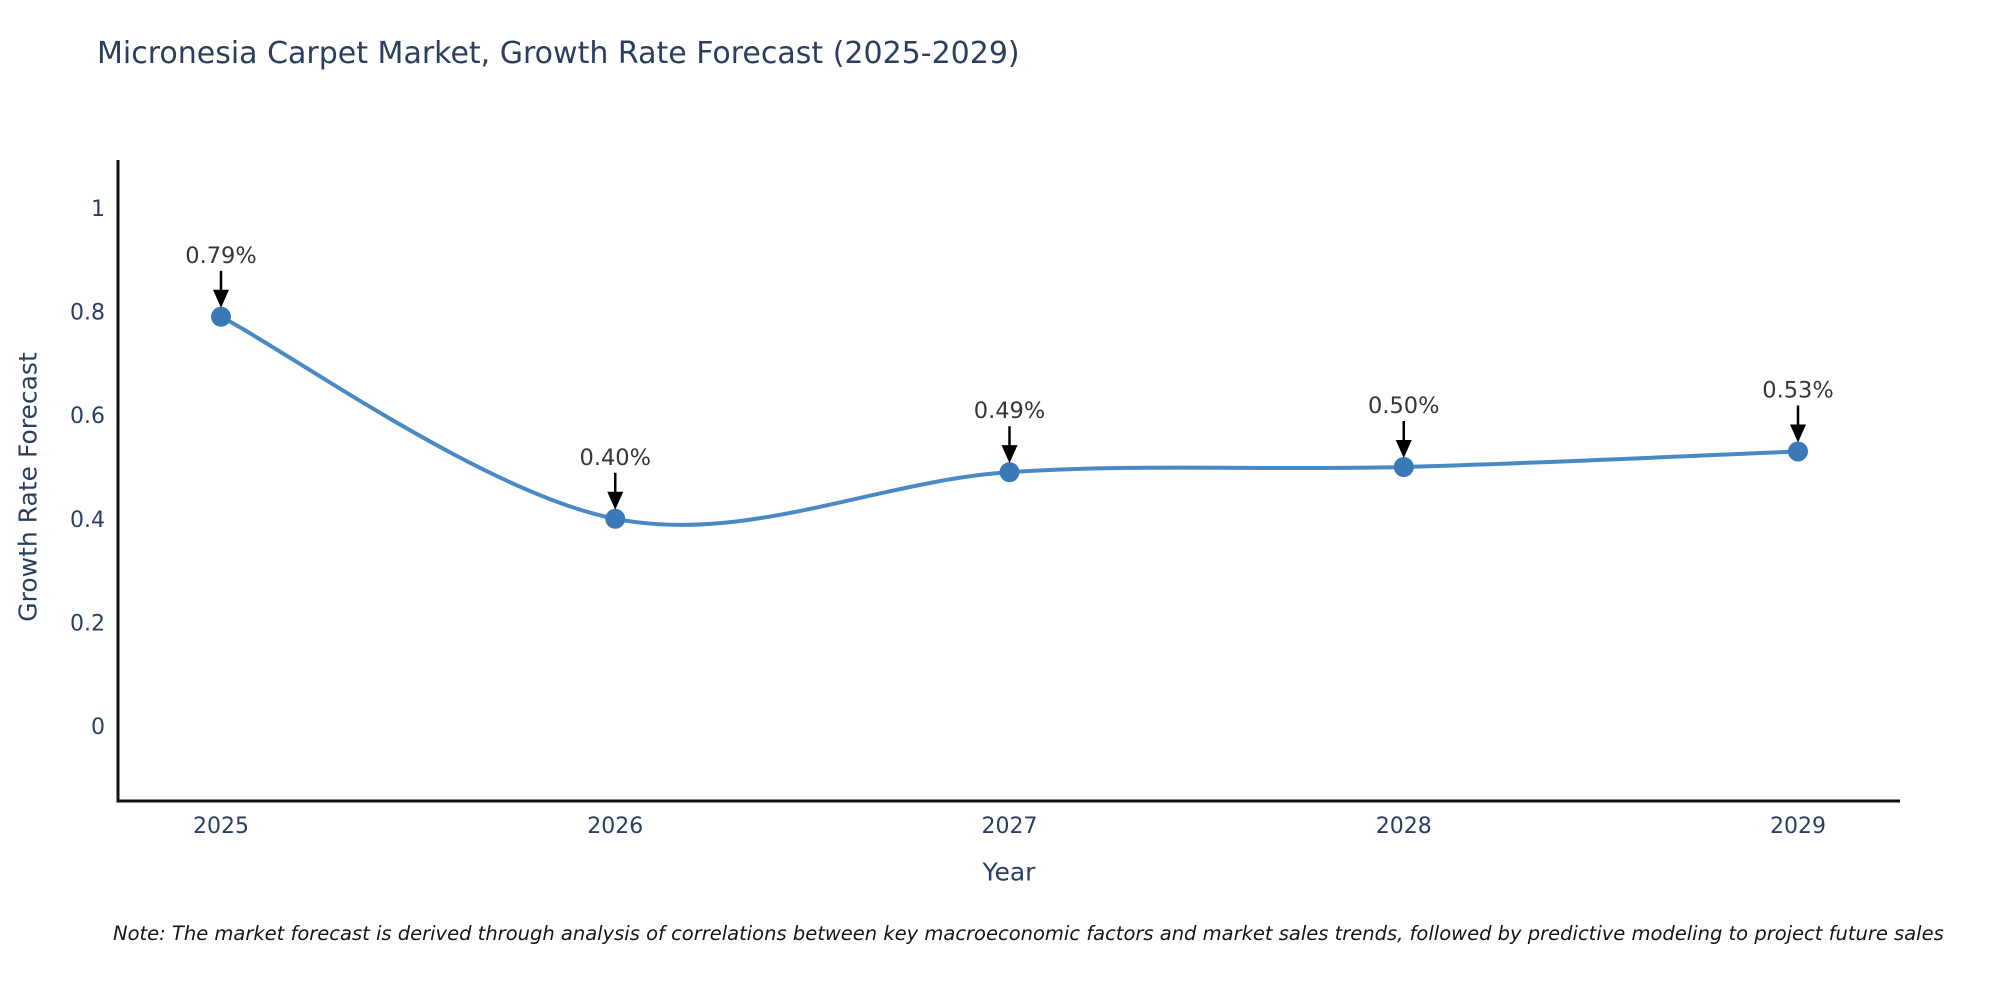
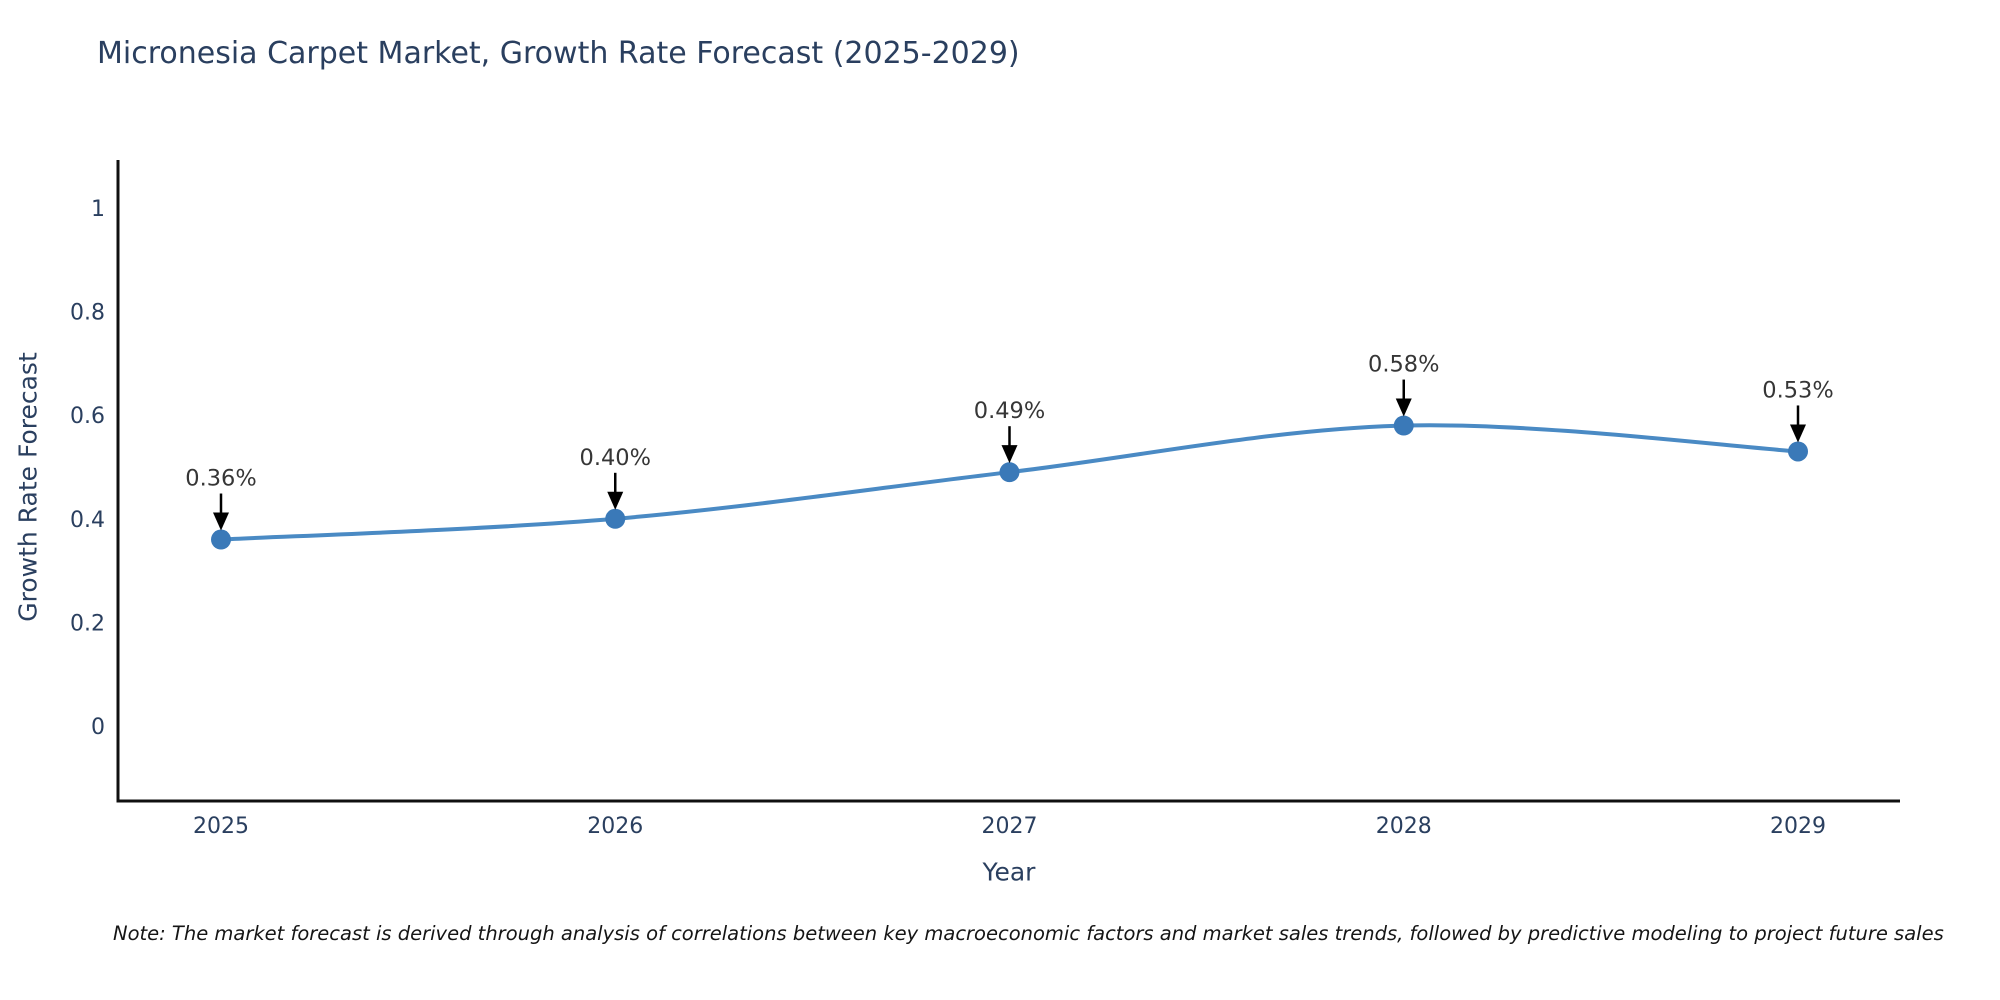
2025: 0.79% -> 0.36%
2028: 0.50% -> 0.58%
